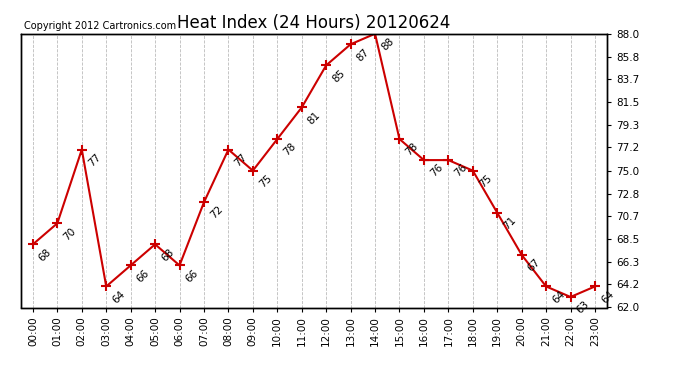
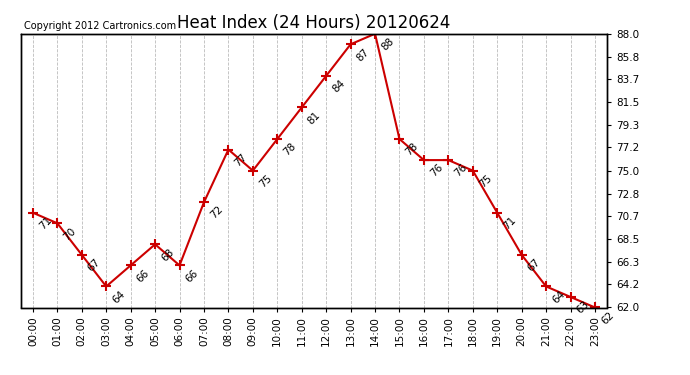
00:00: 68 -> 71
02:00: 77 -> 67
12:00: 85 -> 84
23:00: 64 -> 62
